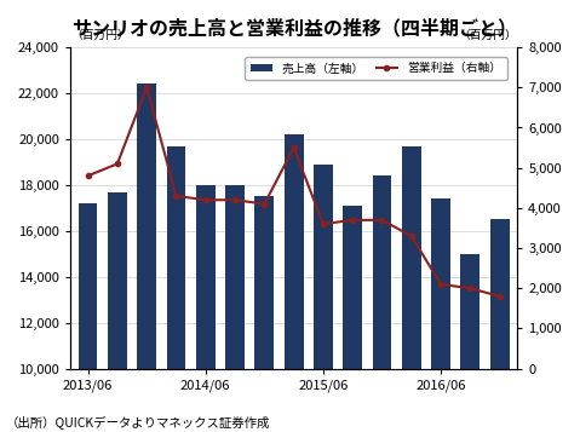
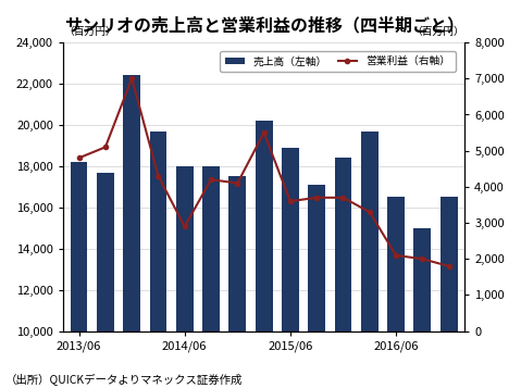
売上高（左軸）/2013/06: 17,200 -> 18,200
営業利益（右軸）/2014/06: 4,200 -> 2,900
売上高（左軸）/2016/06: 17,400 -> 16,500
